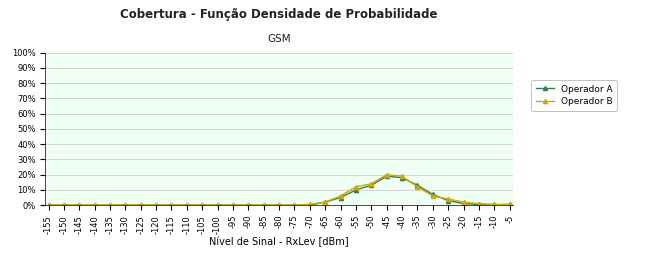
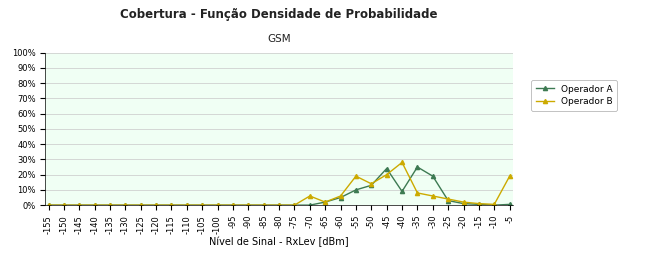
Operador B/-70: 1% -> 6%
Operador B/-55: 12% -> 19%
Operador A/-45: 19% -> 24%
Operador A/-40: 18% -> 9%
Operador B/-40: 19% -> 28%
Operador A/-35: 13% -> 25%
Operador B/-35: 12% -> 8%
Operador A/-30: 7% -> 19%
Operador B/-5: 1% -> 19%
